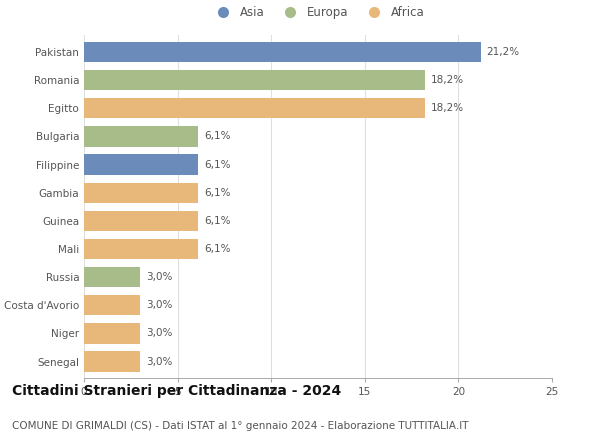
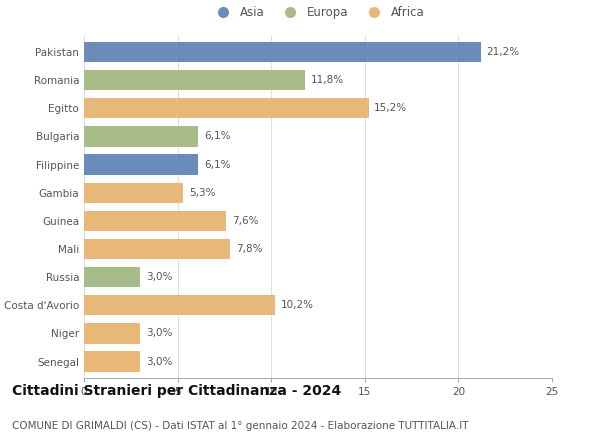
Romania: 18,2% -> 11,8%
Egitto: 18,2% -> 15,2%
Gambia: 6,1% -> 5,3%
Guinea: 6,1% -> 7,6%
Mali: 6,1% -> 7,8%
Costa d'Avorio: 3,0% -> 10,2%
